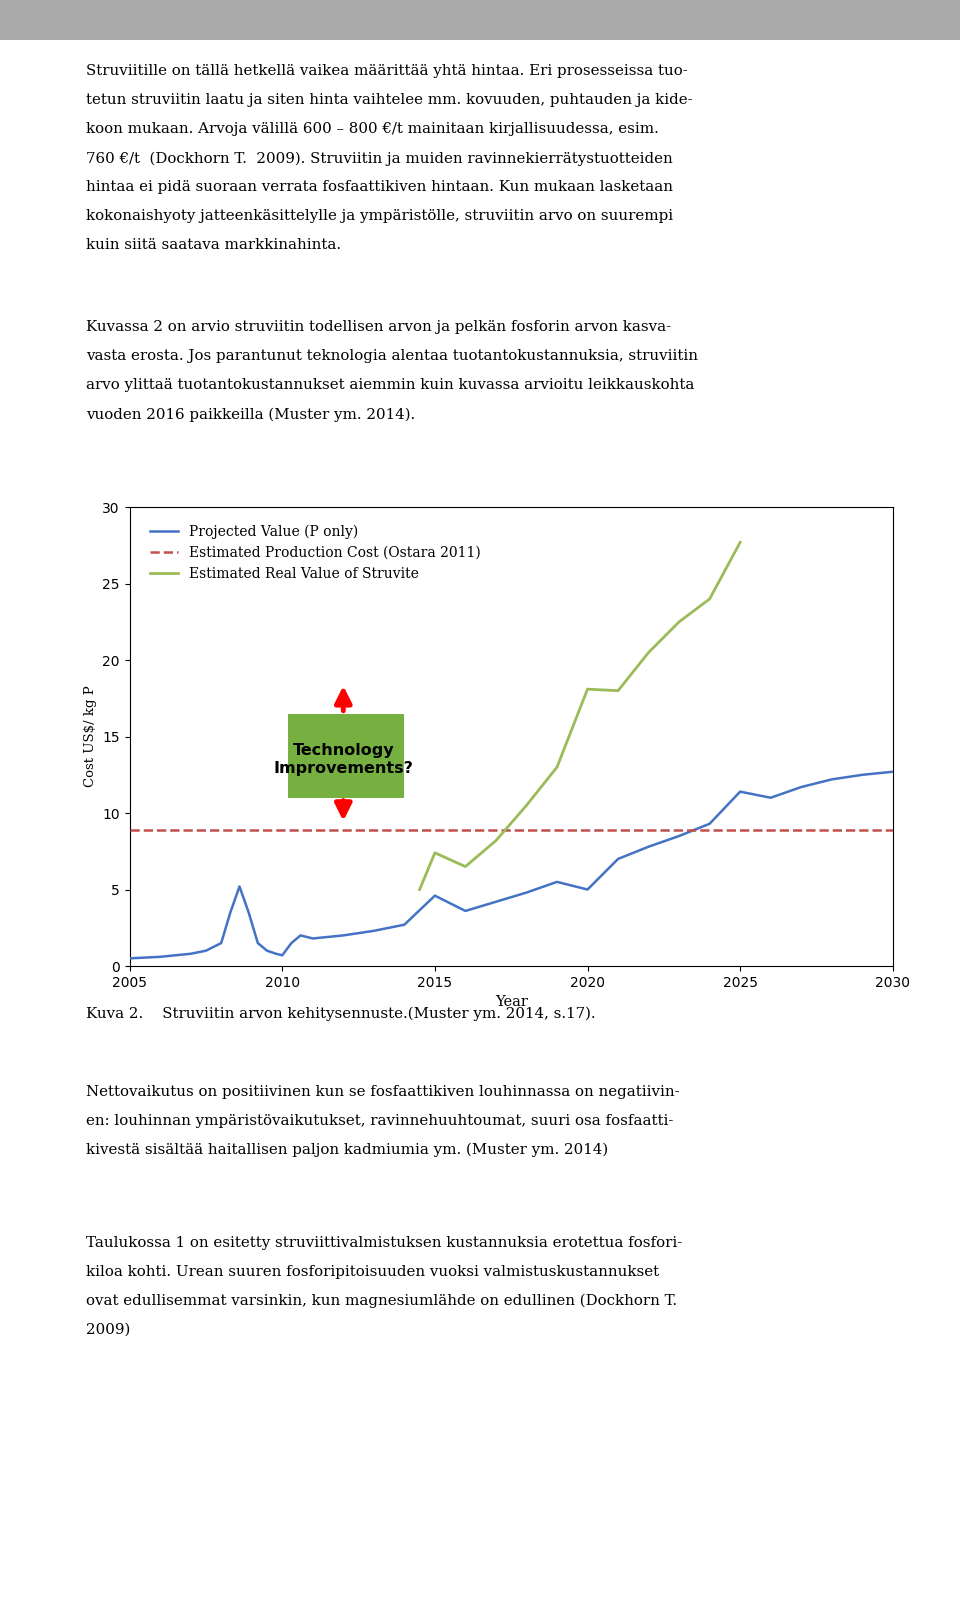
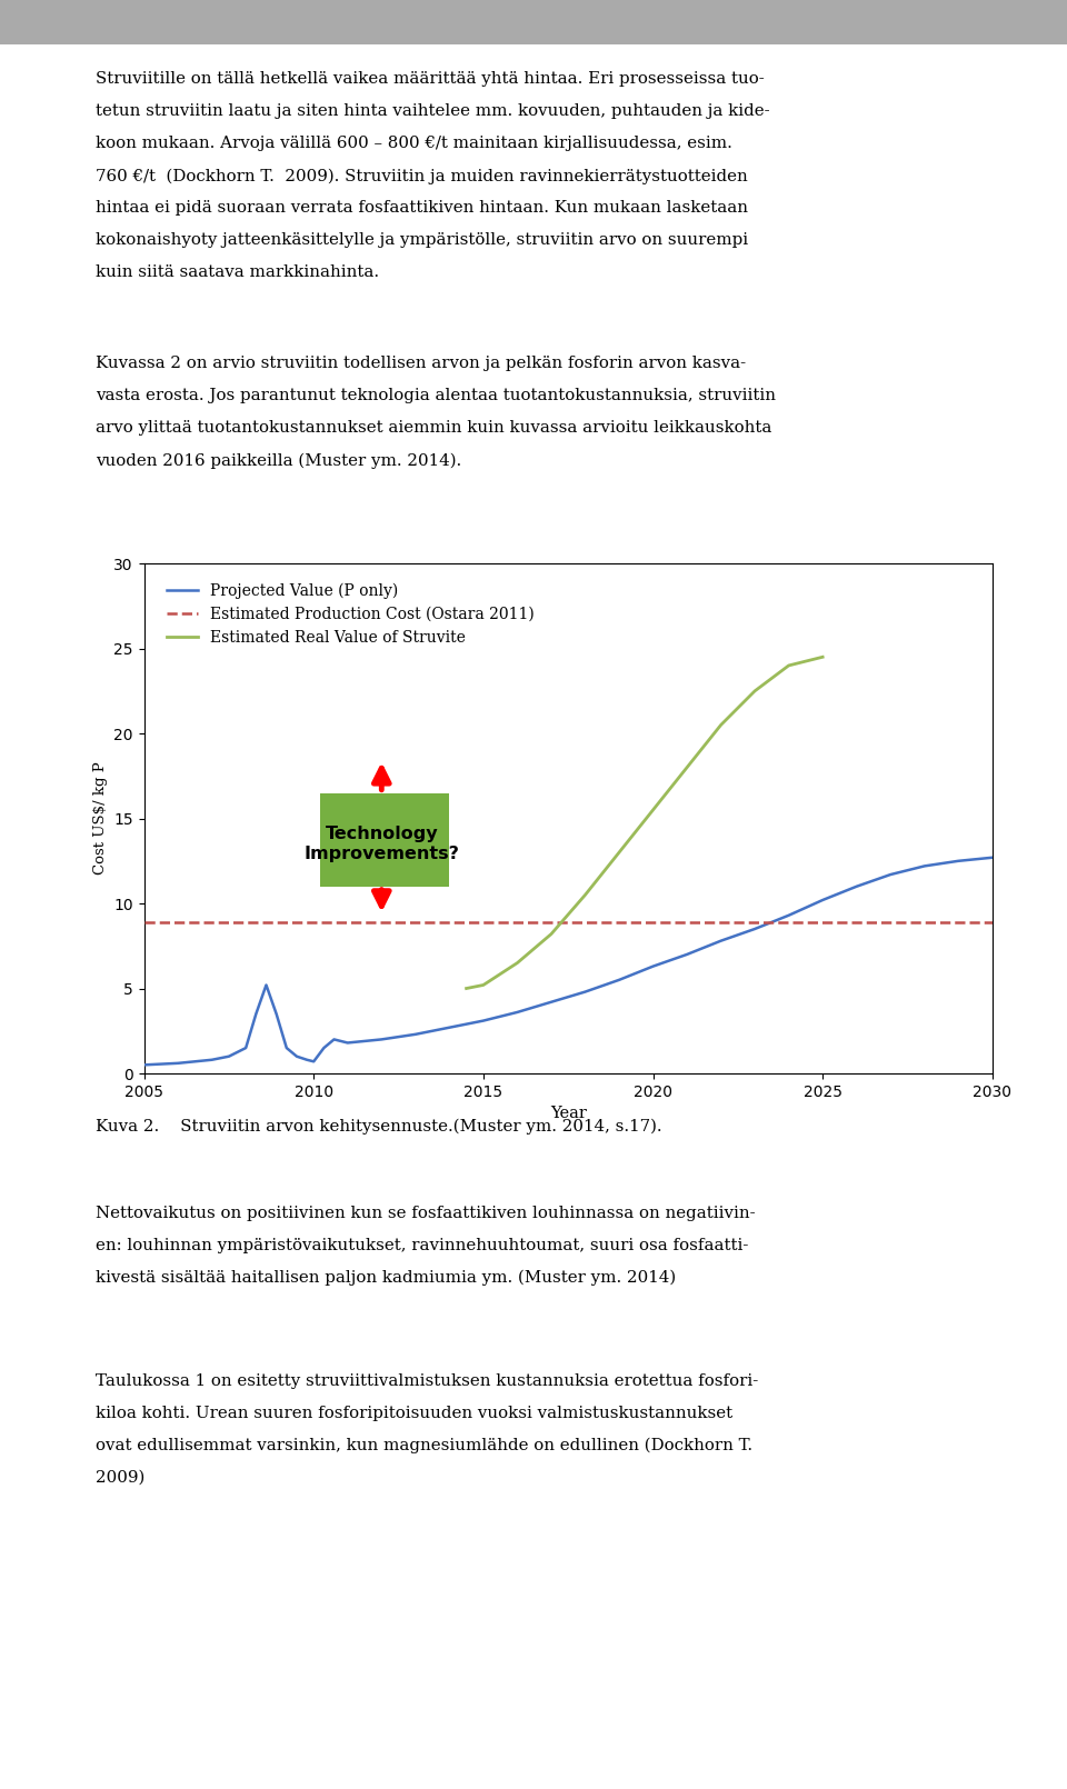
Projected Value (P only)/2015: 4.6 -> 3.1
Estimated Real Value of Struvite/2015: 7.4 -> 5.2
Projected Value (P only)/2020: 5.0 -> 6.3
Estimated Real Value of Struvite/2020: 18.1 -> 15.5
Projected Value (P only)/2025: 11.4 -> 10.2
Estimated Real Value of Struvite/2025: 27.7 -> 24.5
